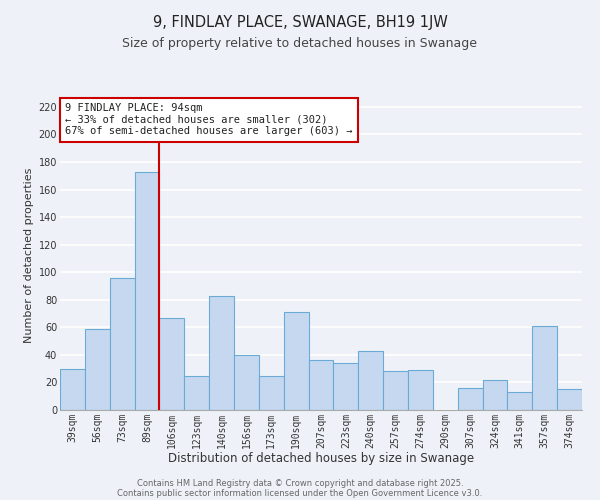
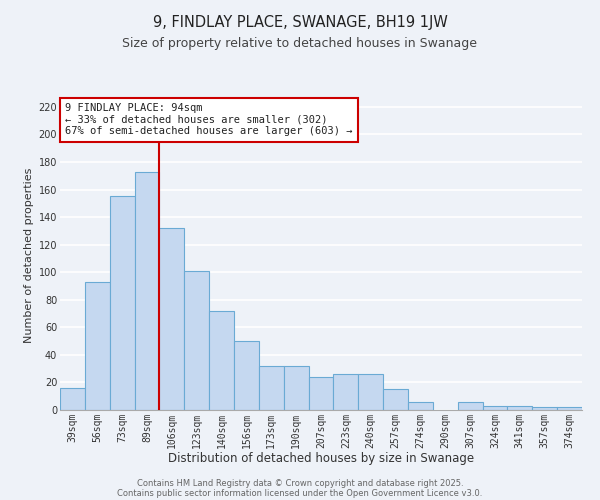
39sqm: 30 -> 16
56sqm: 59 -> 93
73sqm: 96 -> 155
106sqm: 67 -> 132
123sqm: 25 -> 101
140sqm: 83 -> 72
156sqm: 40 -> 50
173sqm: 25 -> 32
190sqm: 71 -> 32
207sqm: 36 -> 24
223sqm: 34 -> 26
240sqm: 43 -> 26
257sqm: 28 -> 15
274sqm: 29 -> 6
307sqm: 16 -> 6
324sqm: 22 -> 3
341sqm: 13 -> 3
357sqm: 61 -> 2
374sqm: 15 -> 2
